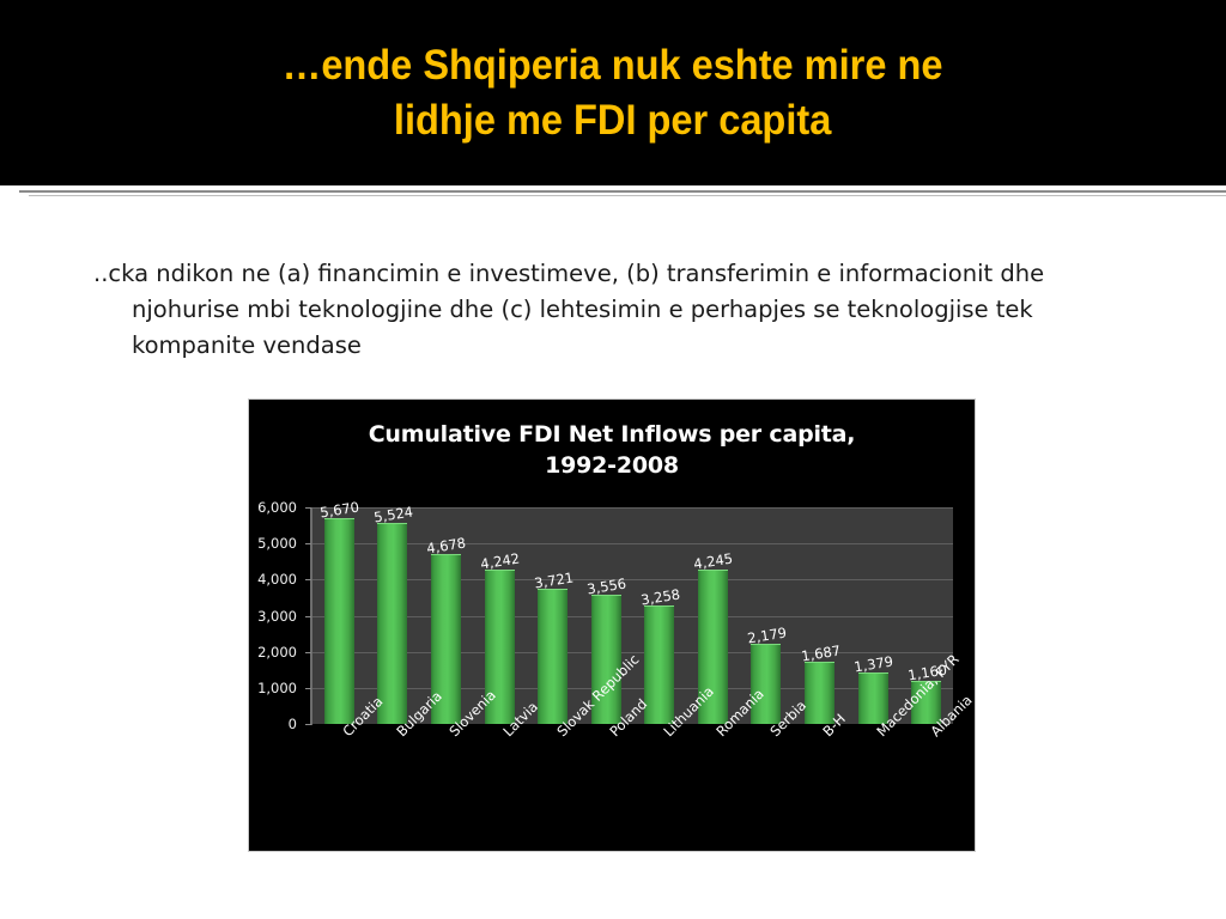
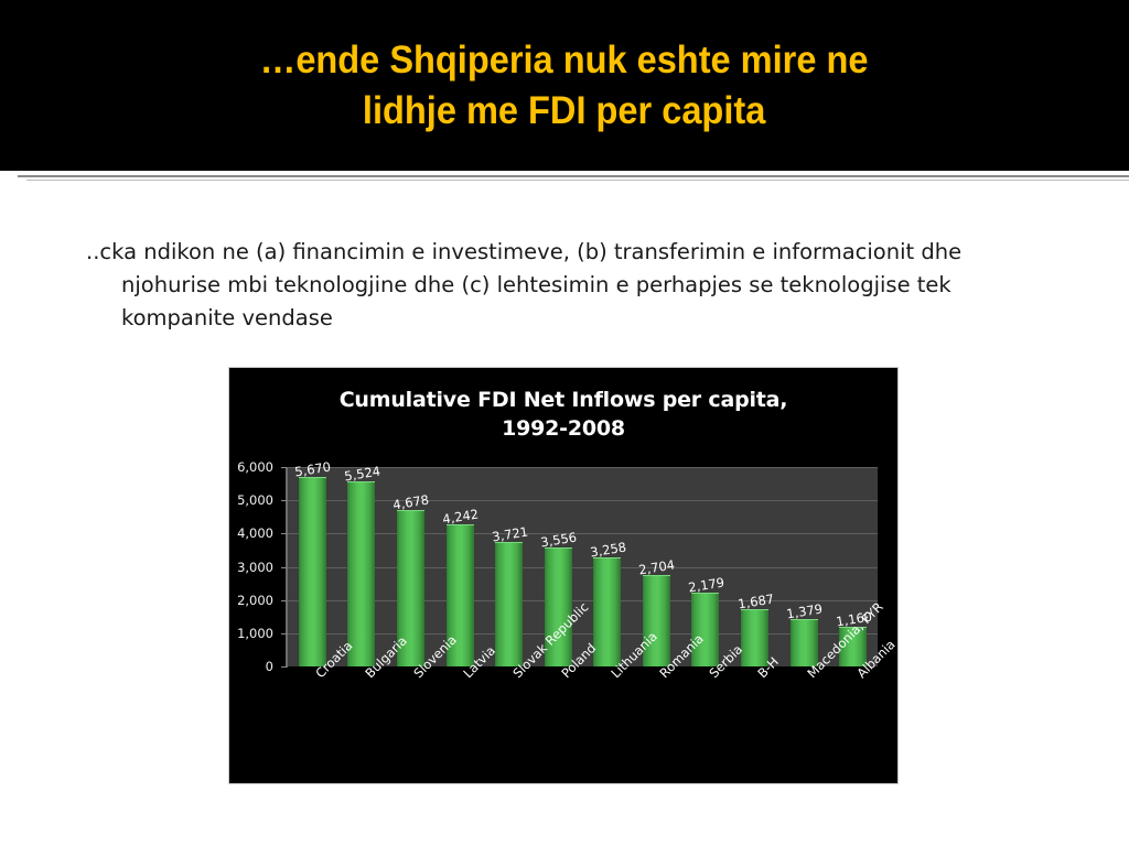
Romania: 4,245 -> 2,704
